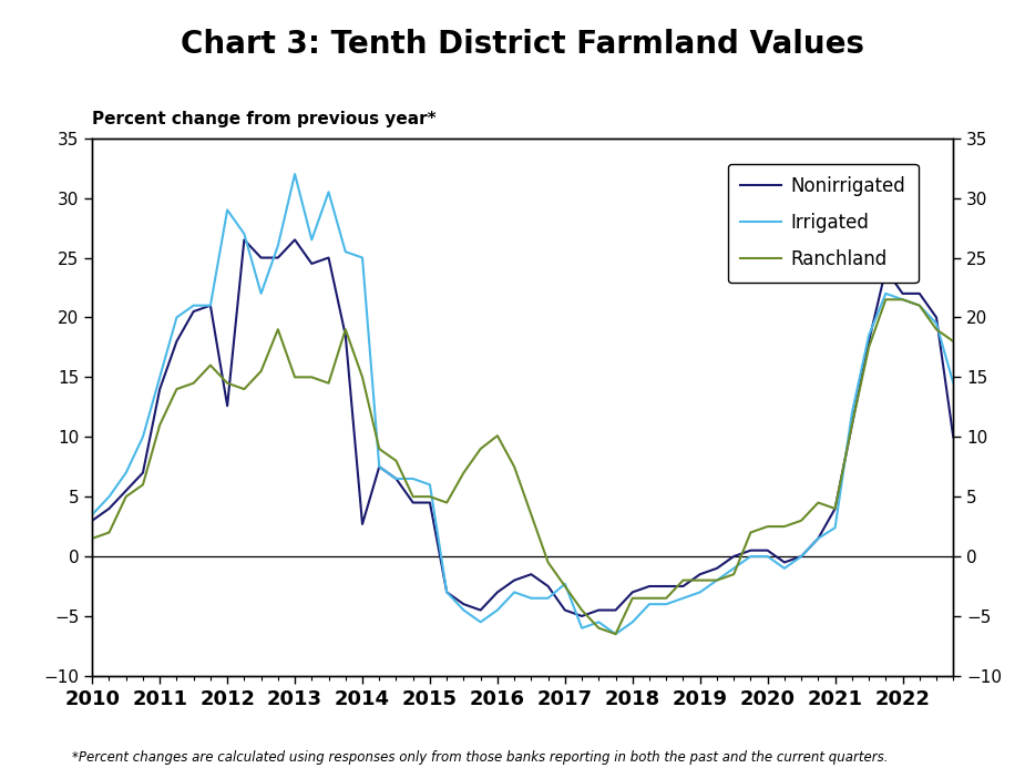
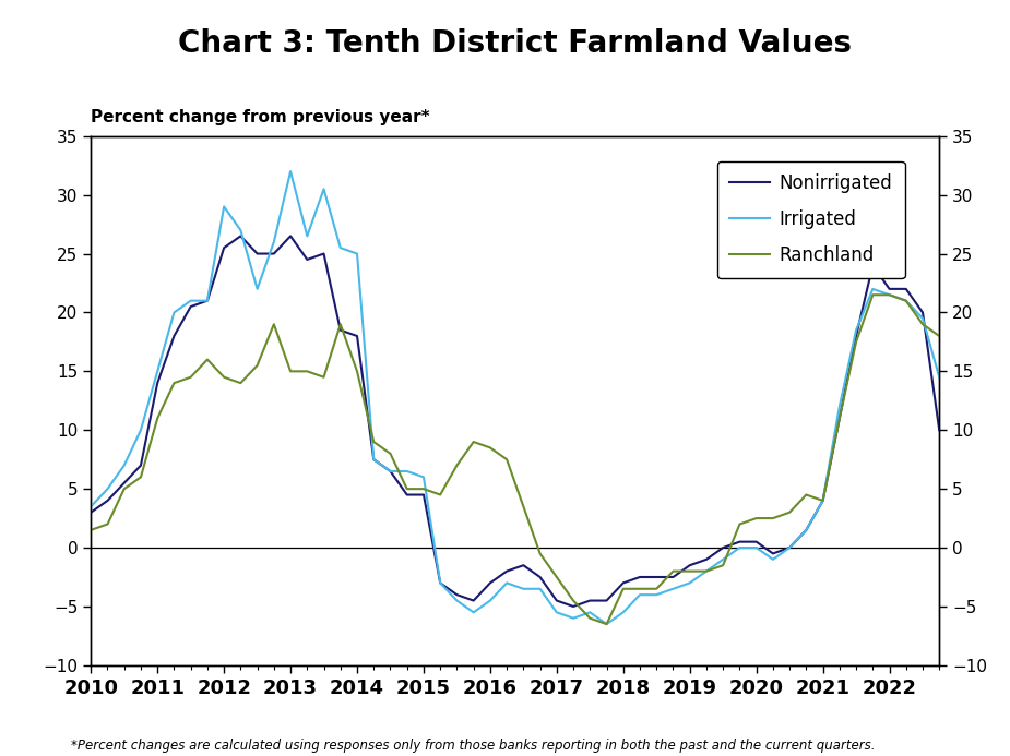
Nonirrigated/2012: 12.6 -> 25.5
Nonirrigated/2014: 2.7 -> 18.0
Ranchland/2016: 10.1 -> 8.5
Irrigated/2017: -2.3 -> -5.5
Irrigated/2021: 2.4 -> 4.0
